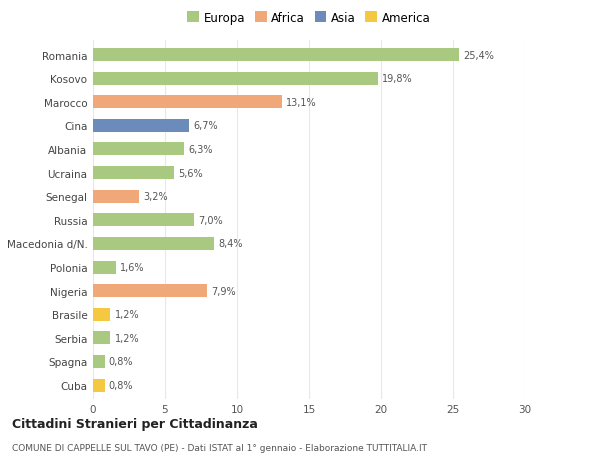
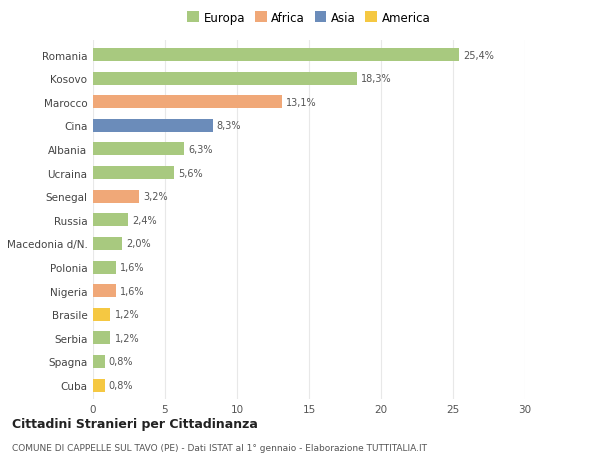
Kosovo: 19,8% -> 18,3%
Cina: 6,7% -> 8,3%
Russia: 7,0% -> 2,4%
Macedonia d/N.: 8,4% -> 2,0%
Nigeria: 7,9% -> 1,6%
